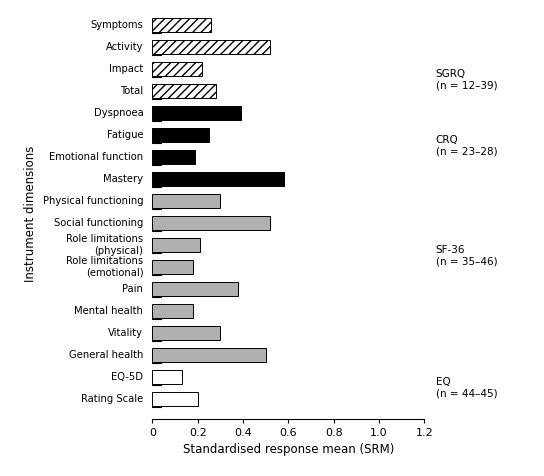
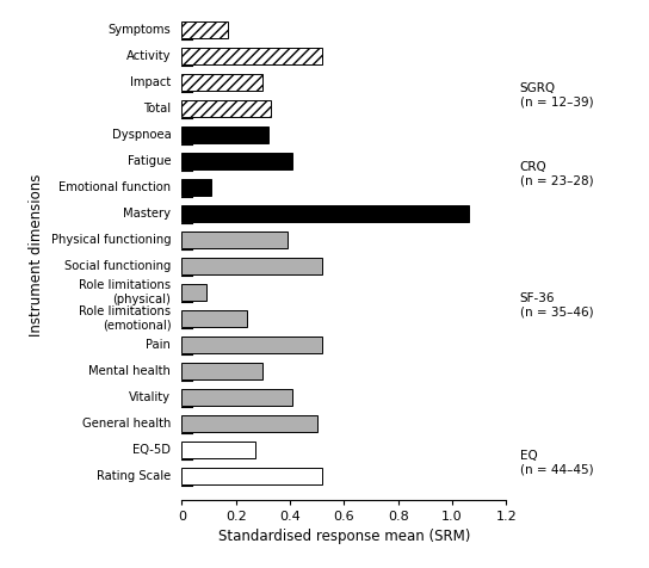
Symptoms: 0.26 -> 0.17
Impact: 0.22 -> 0.30
Total: 0.28 -> 0.33
Dyspnoea: 0.39 -> 0.32
Fatigue: 0.25 -> 0.41
Emotional function: 0.19 -> 0.11
Mastery: 0.58 -> 1.06
Physical functioning: 0.30 -> 0.39
Role limitations (physical): 0.21 -> 0.09
Role limitations (emotional): 0.18 -> 0.24
Pain: 0.38 -> 0.52
Mental health: 0.18 -> 0.30
Vitality: 0.30 -> 0.41
EQ-5D: 0.13 -> 0.27
Rating Scale: 0.20 -> 0.52
